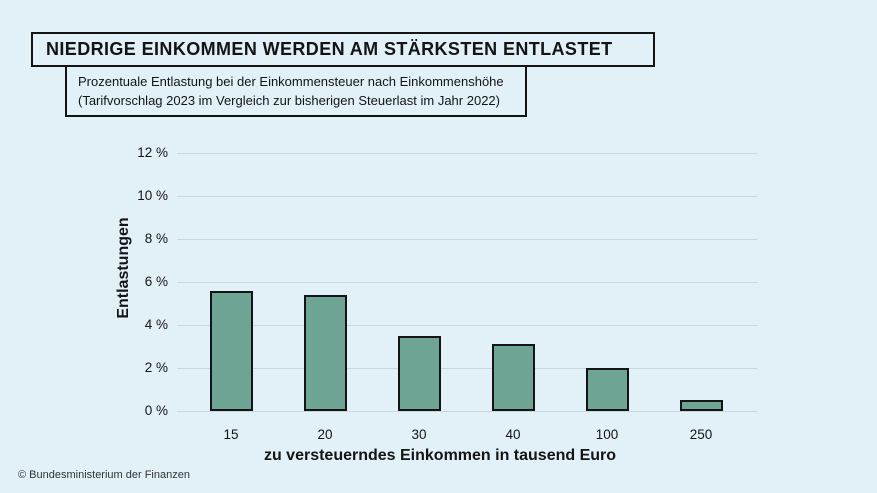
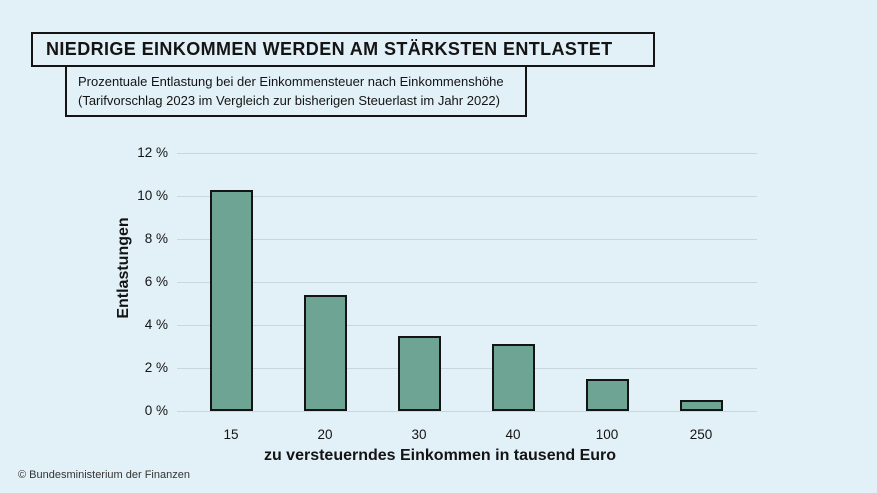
15: 5.6% -> 10.3%
100: 2.0% -> 1.5%
